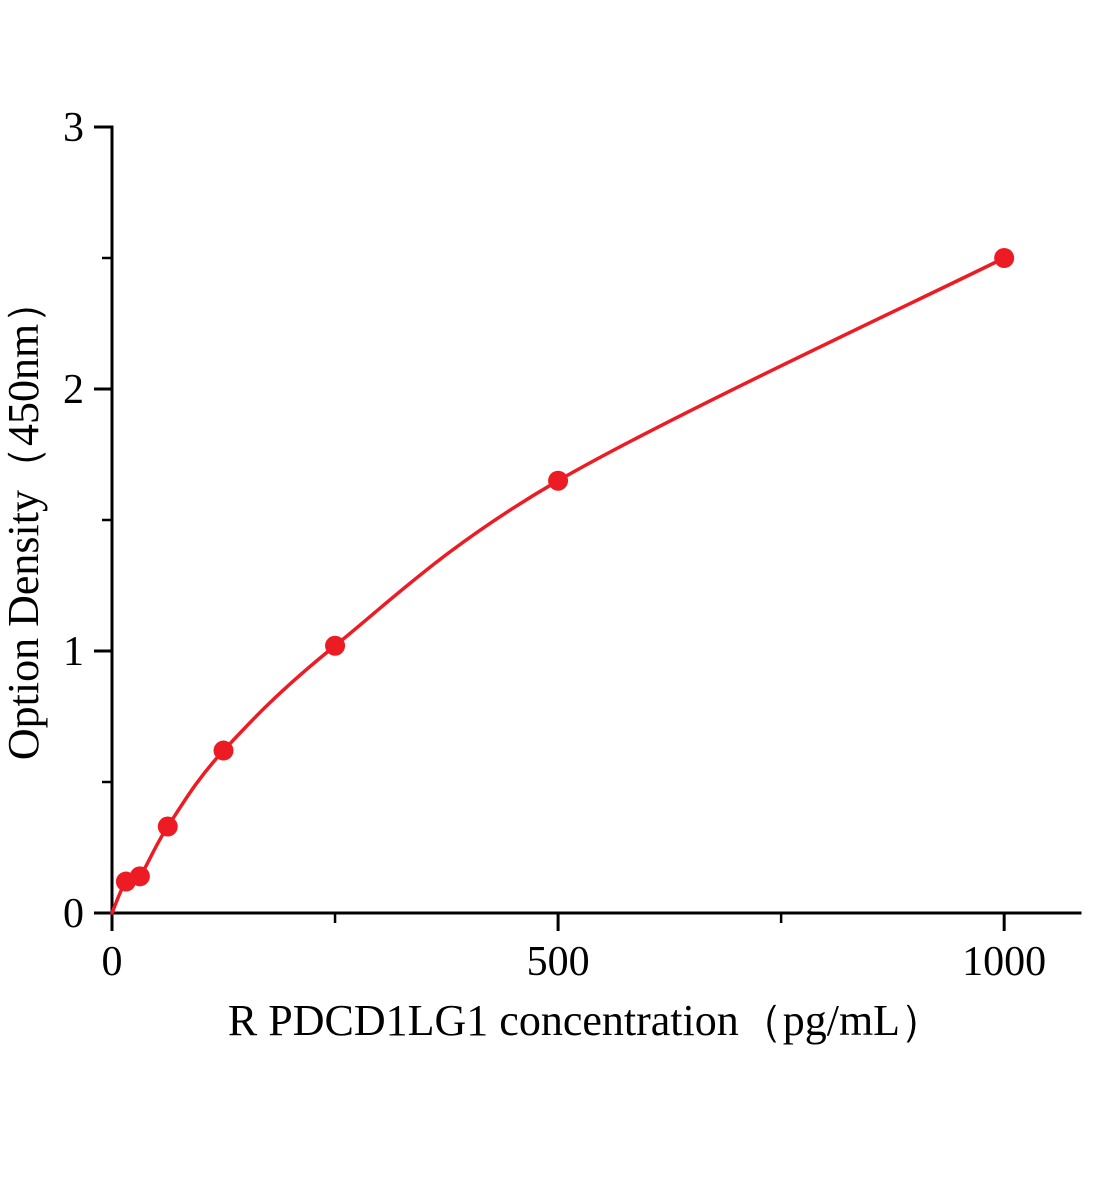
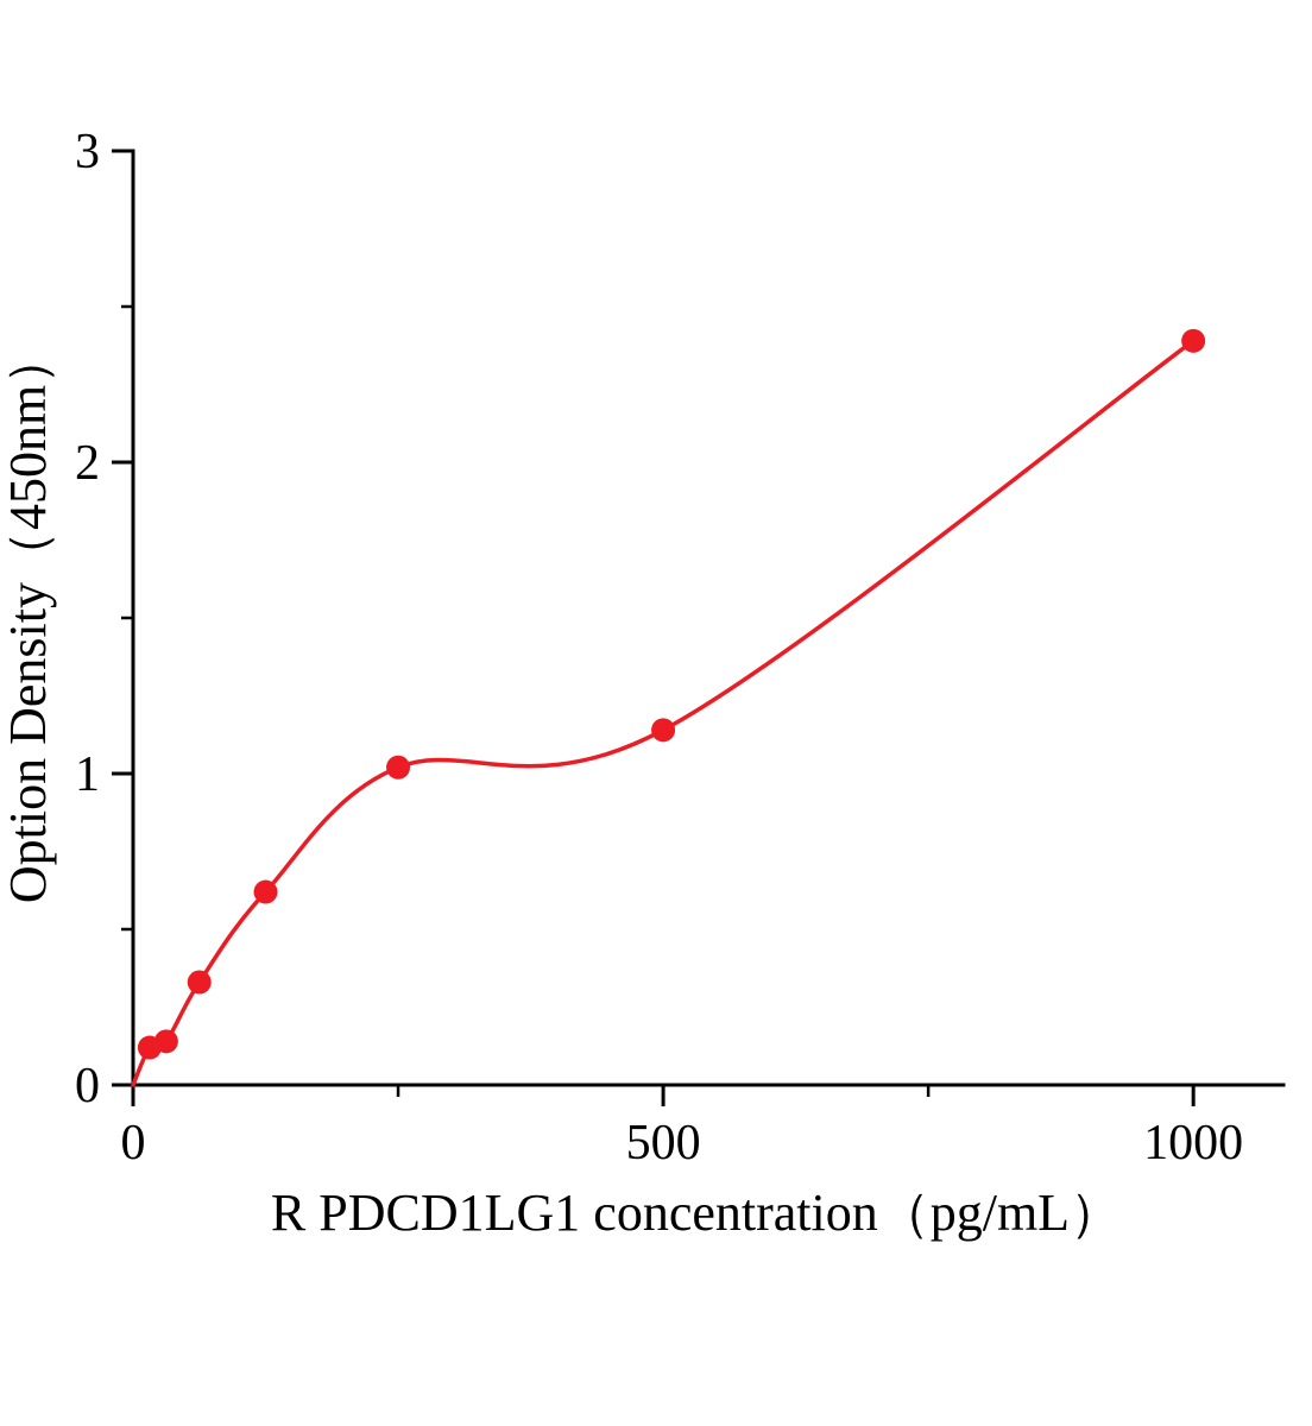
500: 1.65 -> 1.14
1000: 2.50 -> 2.39
